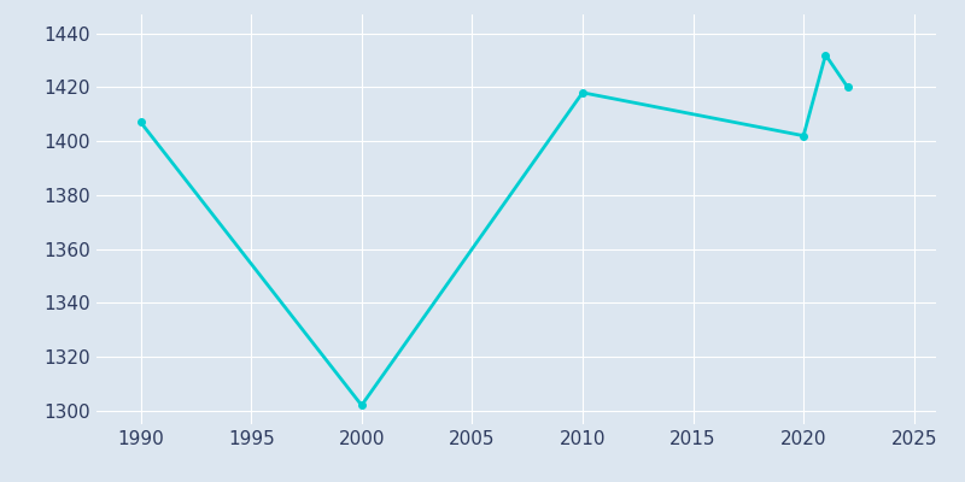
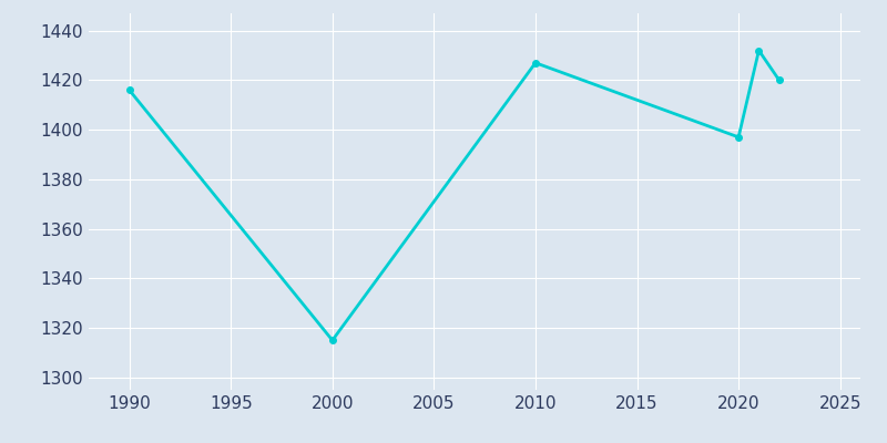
1990: 1407 -> 1416
2000: 1302 -> 1315
2010: 1418 -> 1427
2020: 1402 -> 1397
